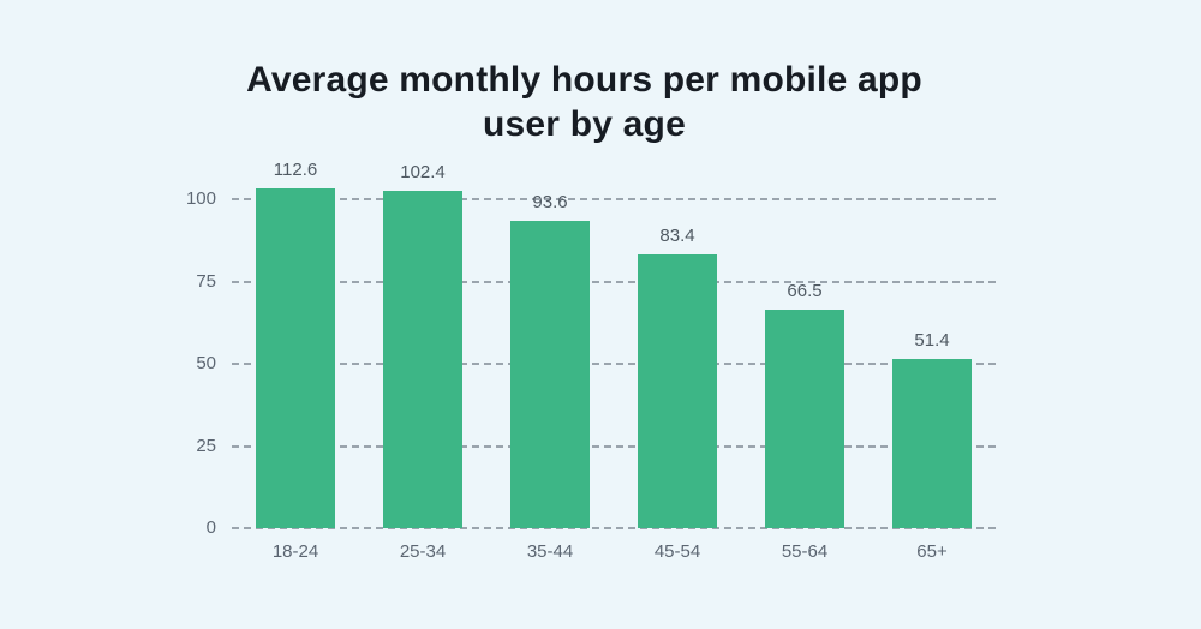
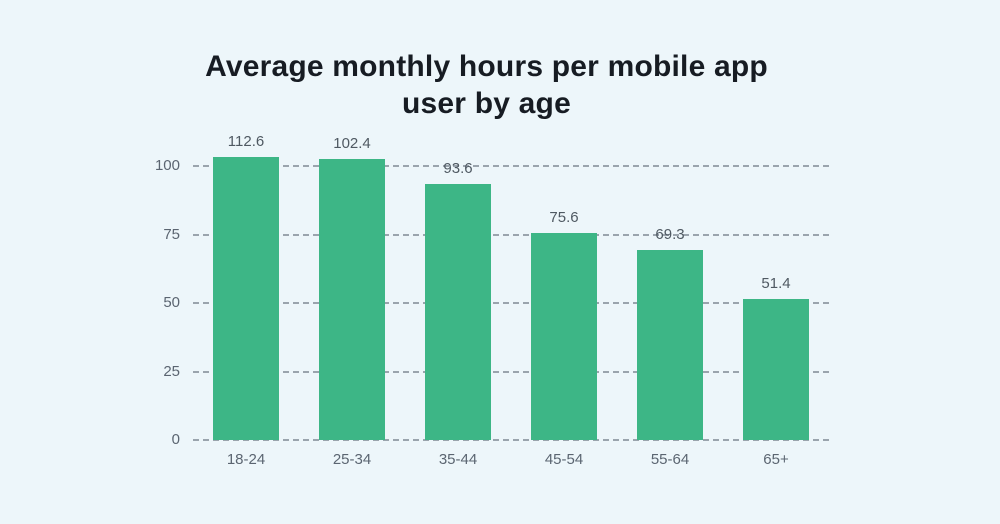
45-54: 83.4 -> 75.6
55-64: 66.5 -> 69.3
